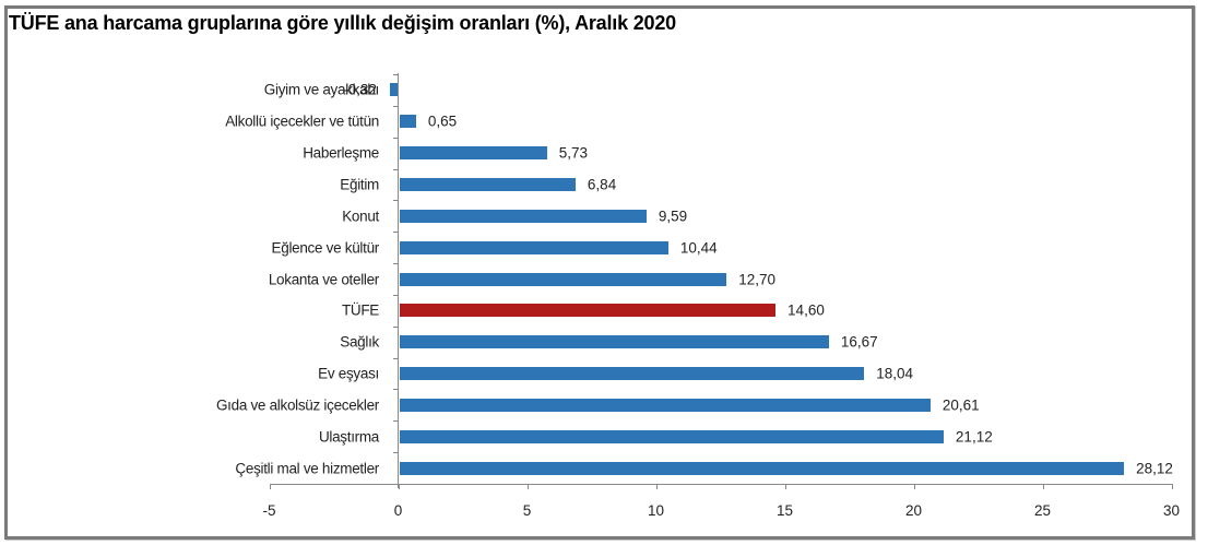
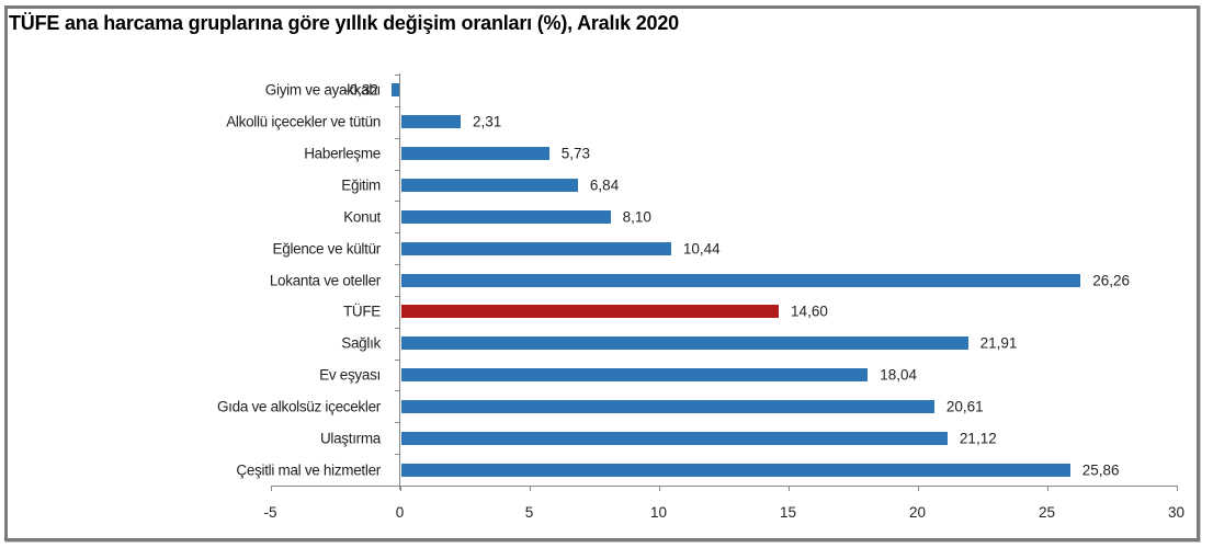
Alkollü içecekler ve tütün: 0,65 -> 2,31
Konut: 9,59 -> 8,10
Lokanta ve oteller: 12,70 -> 26,26
Sağlık: 16,67 -> 21,91
Çeşitli mal ve hizmetler: 28,12 -> 25,86
